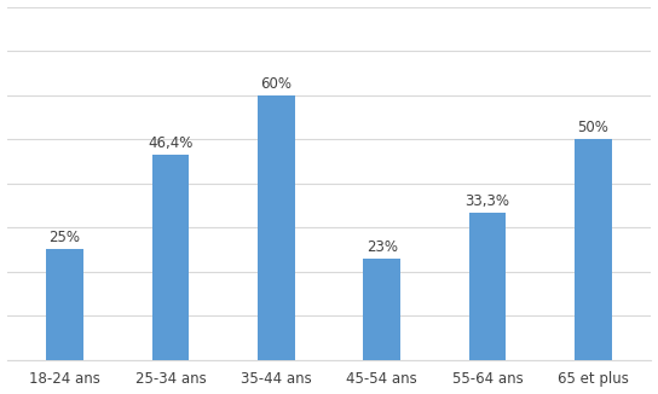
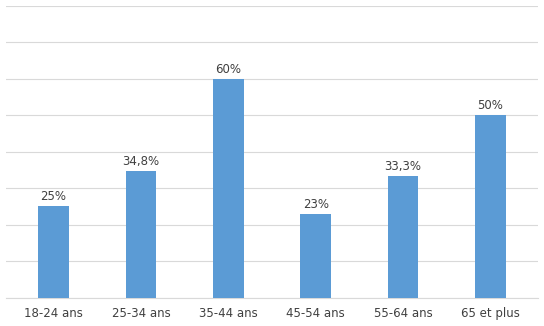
25-34 ans: 46,4% -> 34,8%
